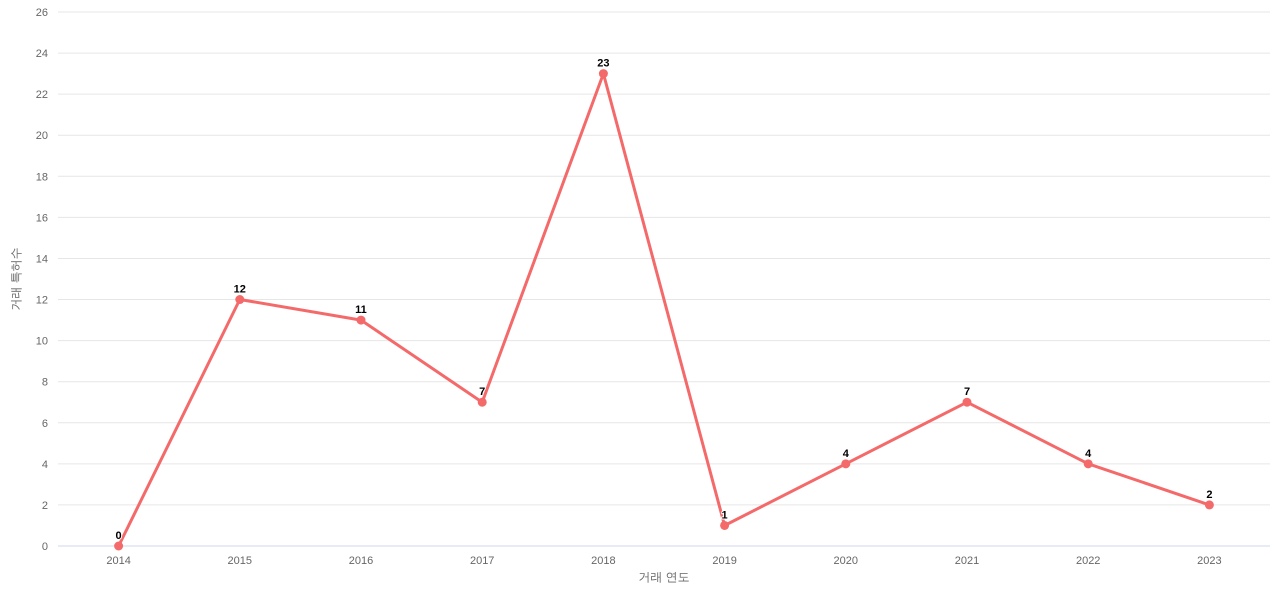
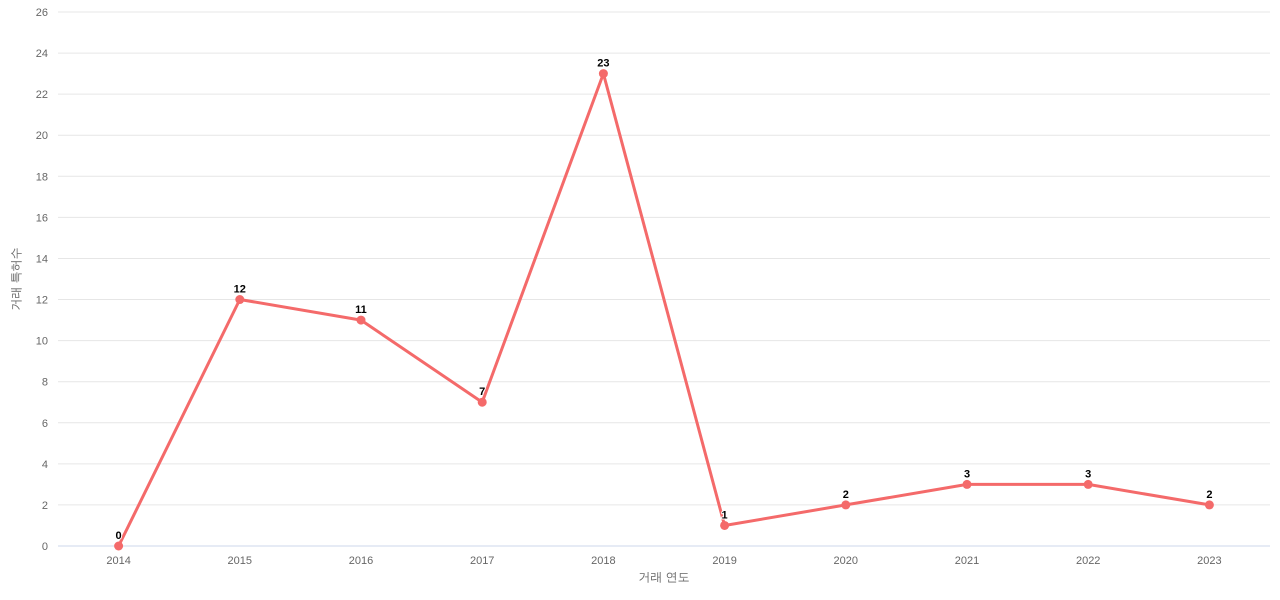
2020: 4 -> 2
2021: 7 -> 3
2022: 4 -> 3
